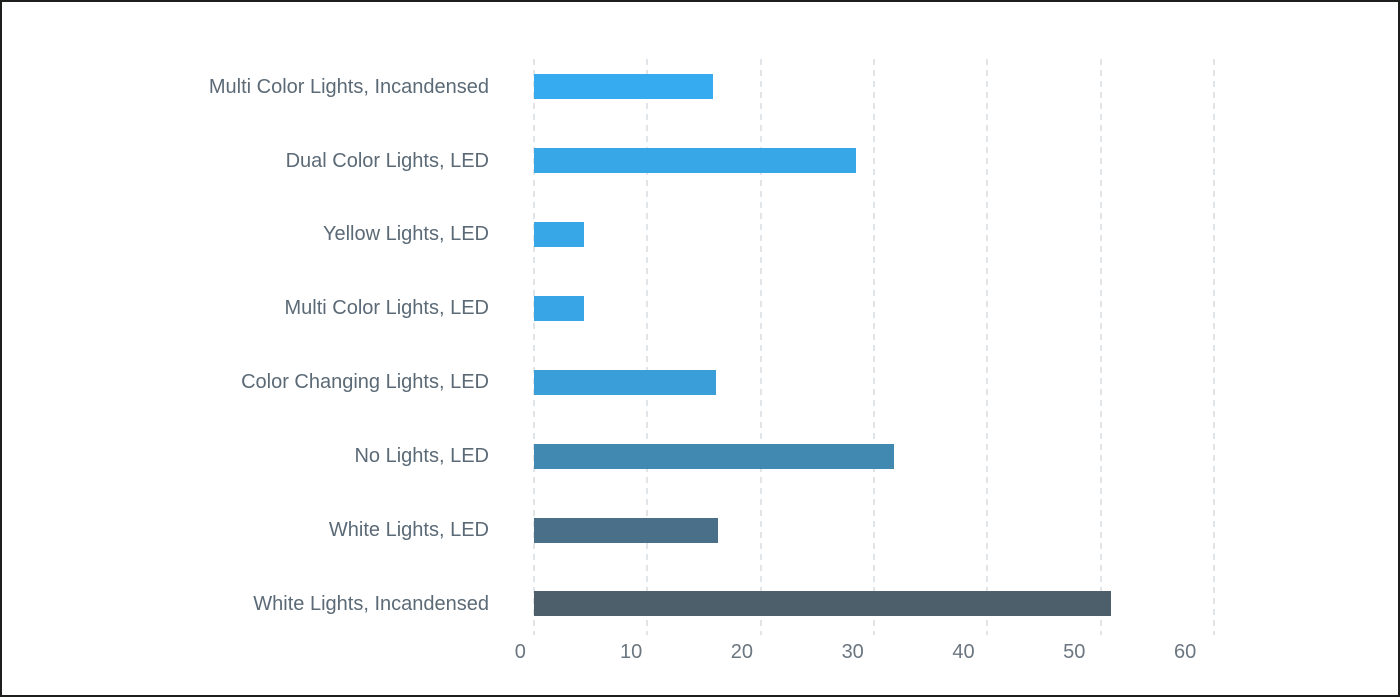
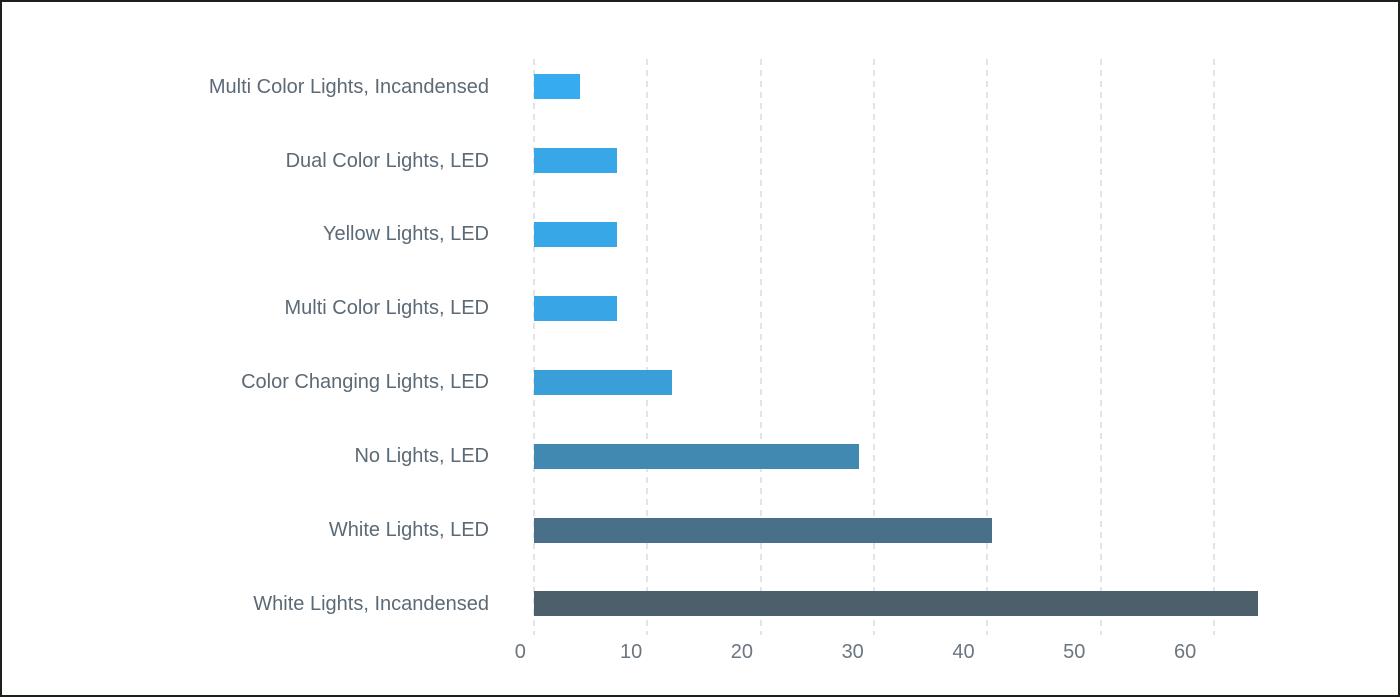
Multi Color Lights, Incandensed: 15.8 -> 4.1
Dual Color Lights, LED: 28.4 -> 7.3
Yellow Lights, LED: 4.4 -> 7.3
Multi Color Lights, LED: 4.4 -> 7.3
Color Changing Lights, LED: 16.1 -> 12.2
No Lights, LED: 31.8 -> 28.7
White Lights, LED: 16.2 -> 40.4
White Lights, Incandensed: 50.9 -> 63.9
